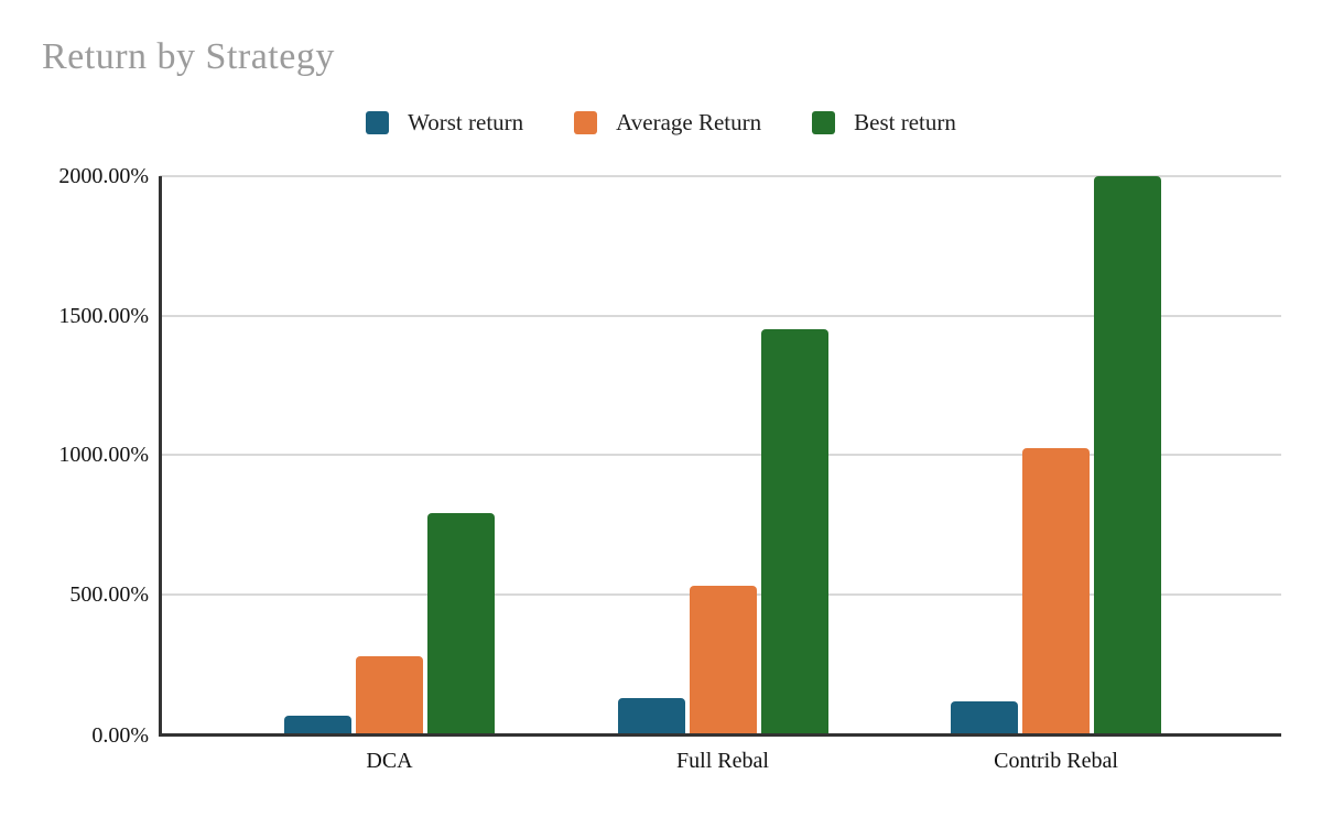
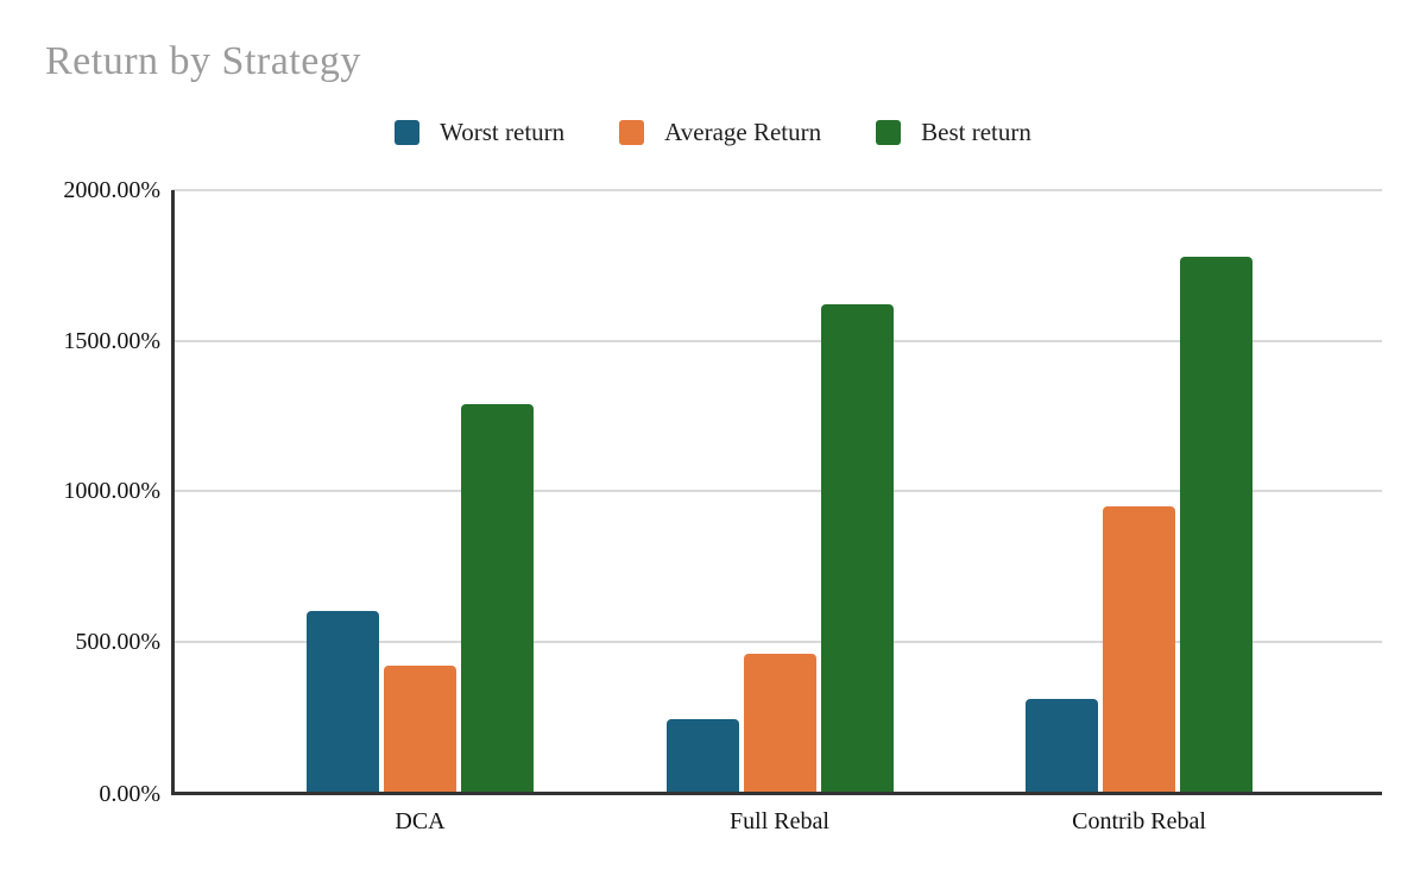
Worst return/DCA: 60% -> 600%
Average Return/DCA: 280% -> 420%
Best return/DCA: 790% -> 1290%
Worst return/Full Rebal: 120% -> 240%
Average Return/Full Rebal: 530% -> 460%
Best return/Full Rebal: 1450% -> 1620%
Worst return/Contrib Rebal: 120% -> 310%
Average Return/Contrib Rebal: 1020% -> 950%
Best return/Contrib Rebal: 2000% -> 1780%
